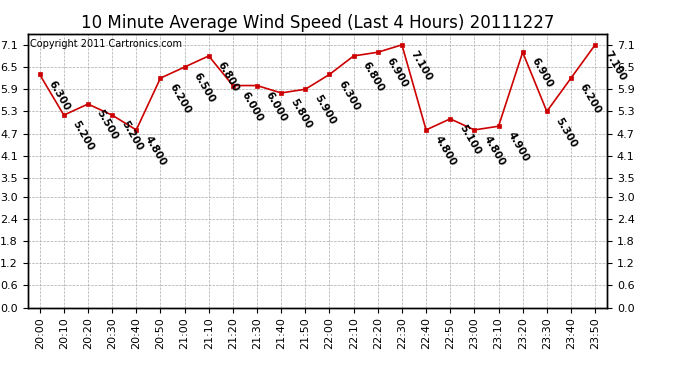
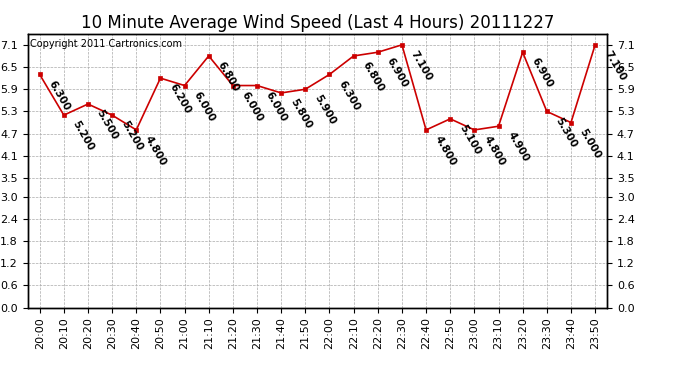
21:00: 6.500 -> 6.000
23:40: 6.200 -> 5.000
